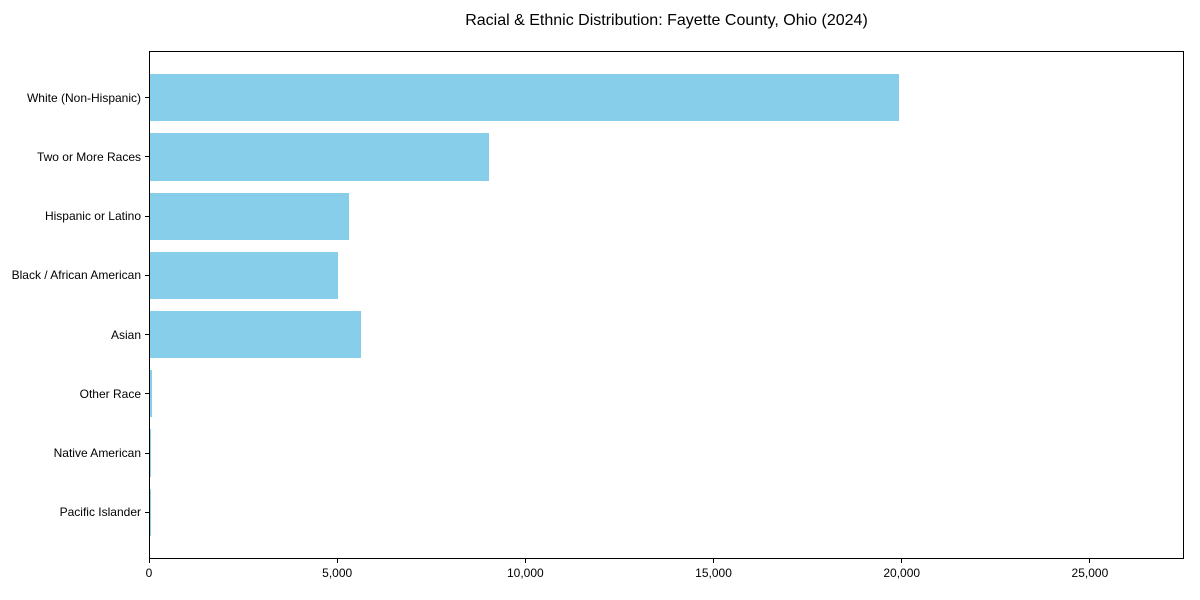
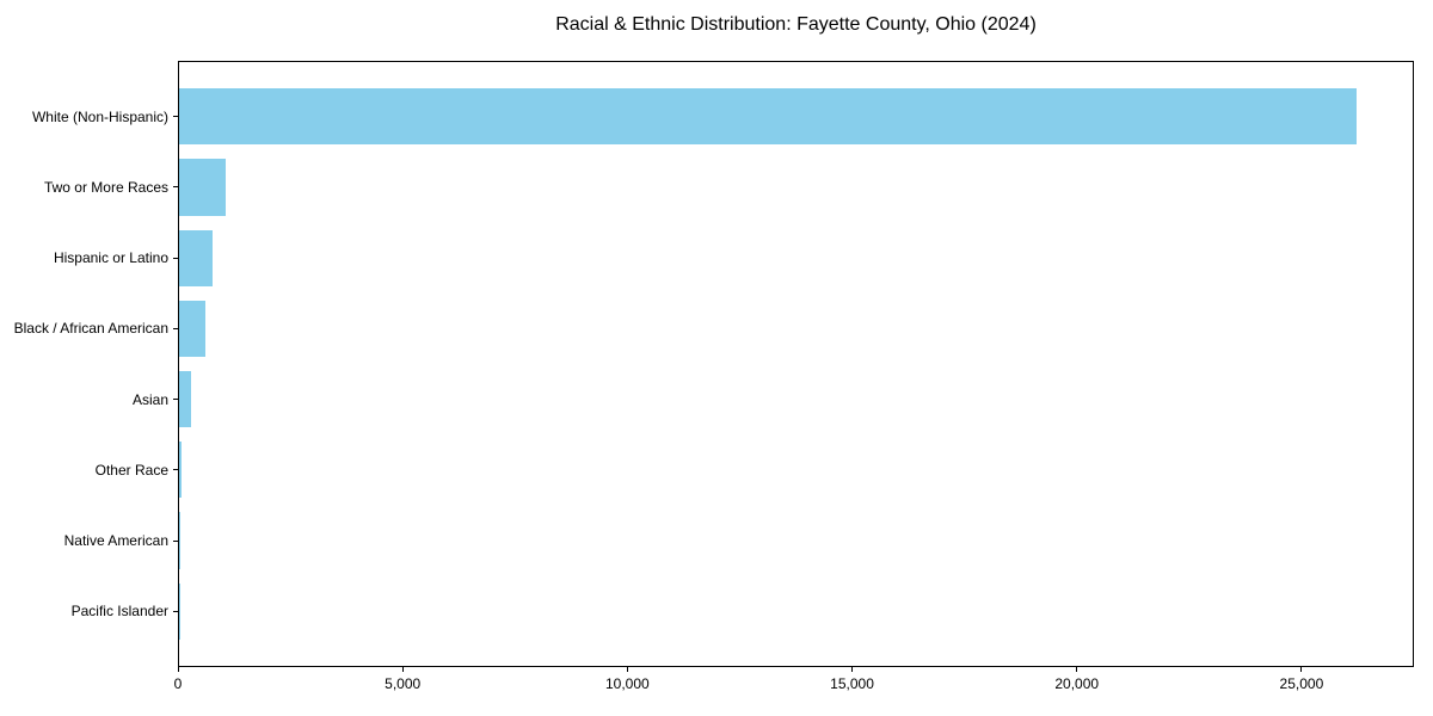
White (Non-Hispanic): 19900 -> 26200
Two or More Races: 9000 -> 1000
Hispanic or Latino: 5300 -> 700
Black / African American: 5000 -> 600
Asian: 5600 -> 300
